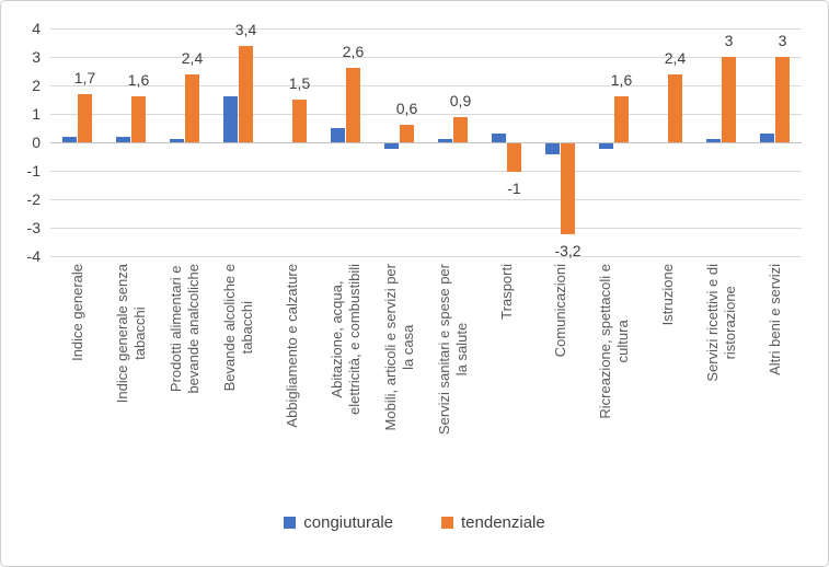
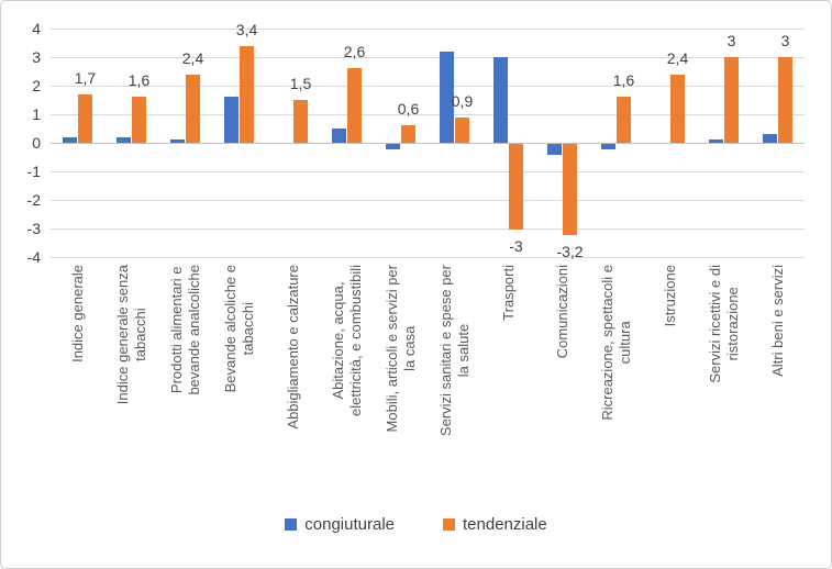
congiuturale/Servizi sanitari e spese per la salute: 0.1 -> 3.2
congiuturale/Trasporti: 0.3 -> 3.0
tendenziale/Trasporti: -1 -> -3
